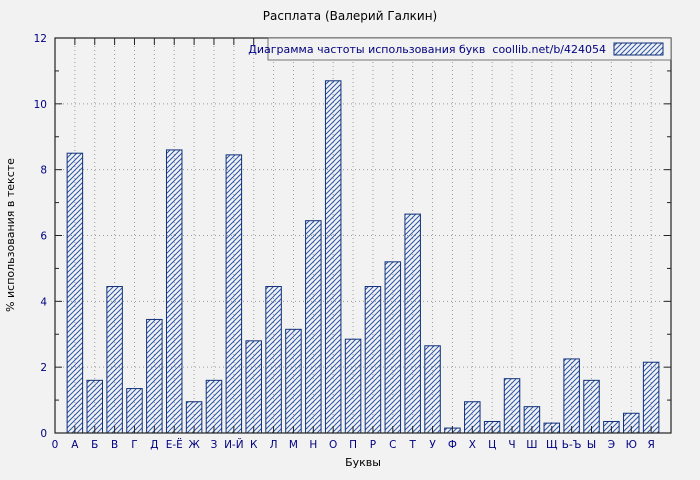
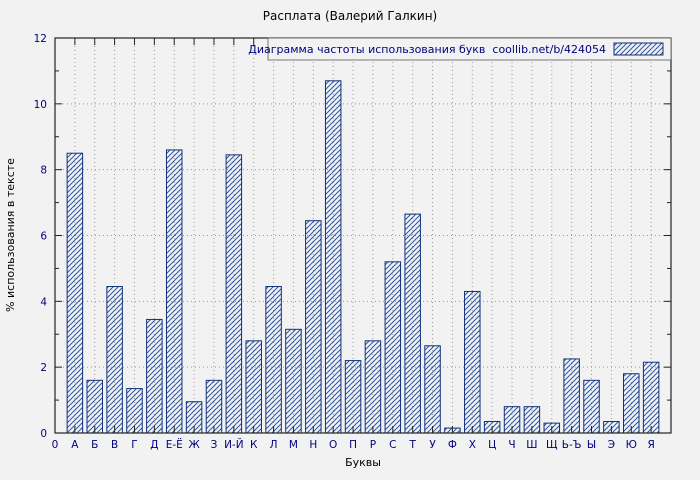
П: 2.9 -> 2.2
Р: 4.5 -> 2.8
Х: 0.9 -> 4.3
Ч: 1.6 -> 0.8
Ю: 0.6 -> 1.8
